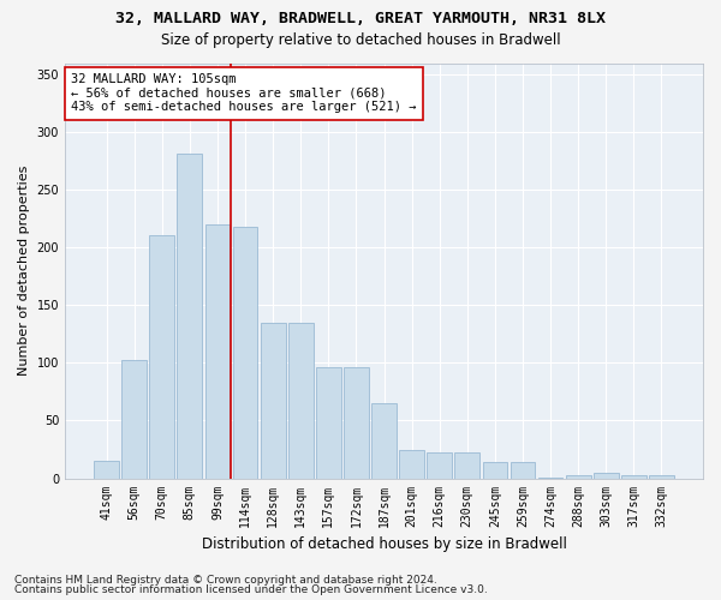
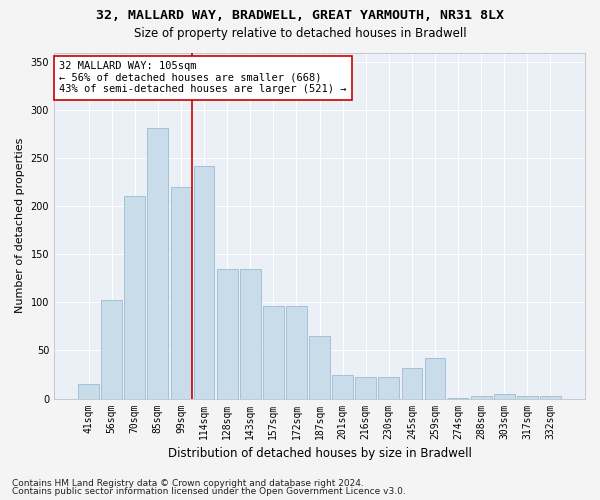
114sqm: 218 -> 242
245sqm: 14 -> 32
259sqm: 14 -> 42
